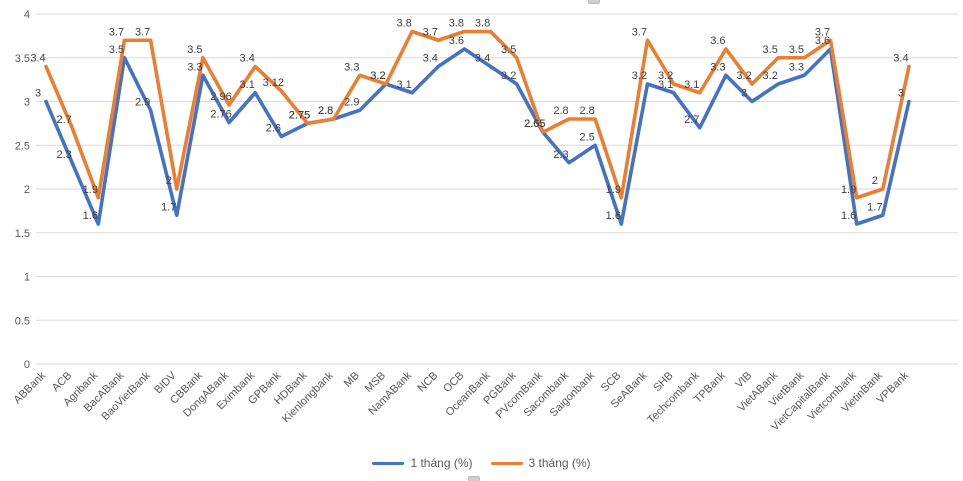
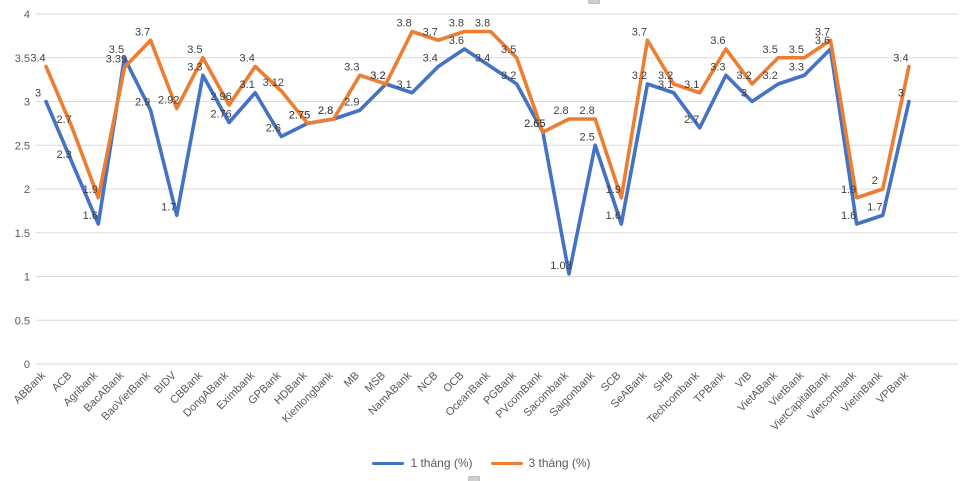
3 tháng (%)/BacABank: 3.7 -> 3.39
3 tháng (%)/BIDV: 2 -> 2.92
1 tháng (%)/Sacombank: 2.3 -> 1.03
